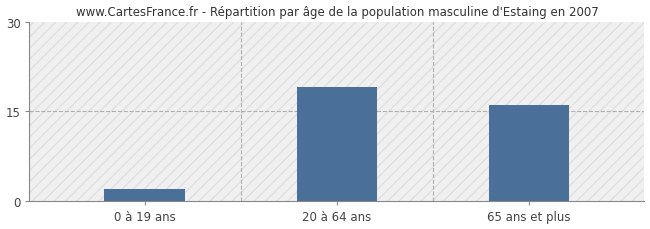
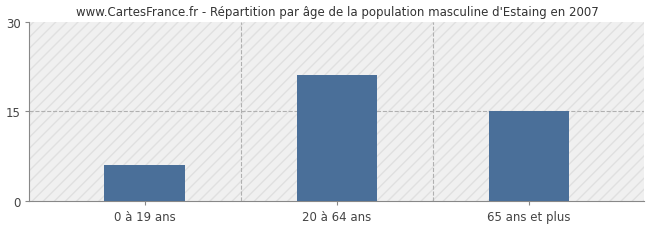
0 à 19 ans: 2 -> 6
20 à 64 ans: 19 -> 21
65 ans et plus: 16 -> 15
